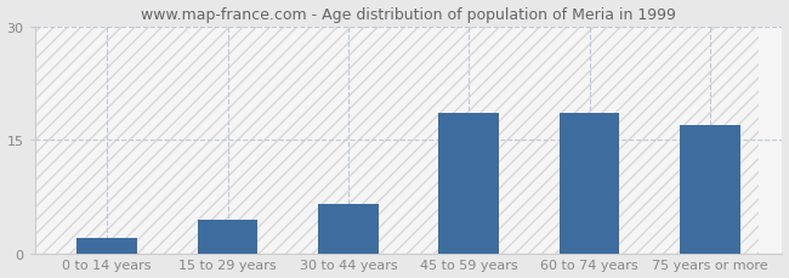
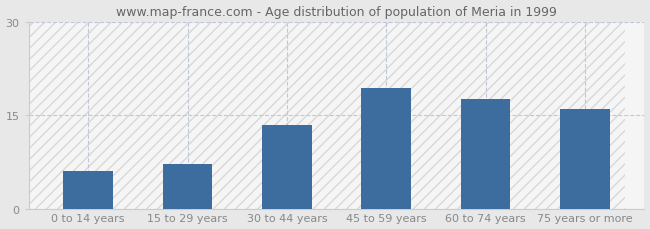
0 to 14 years: 2.0 -> 6.0
15 to 29 years: 4.5 -> 7.2
30 to 44 years: 6.5 -> 13.4
45 to 59 years: 18.5 -> 19.4
60 to 74 years: 18.5 -> 17.6
75 years or more: 17.0 -> 16.0
